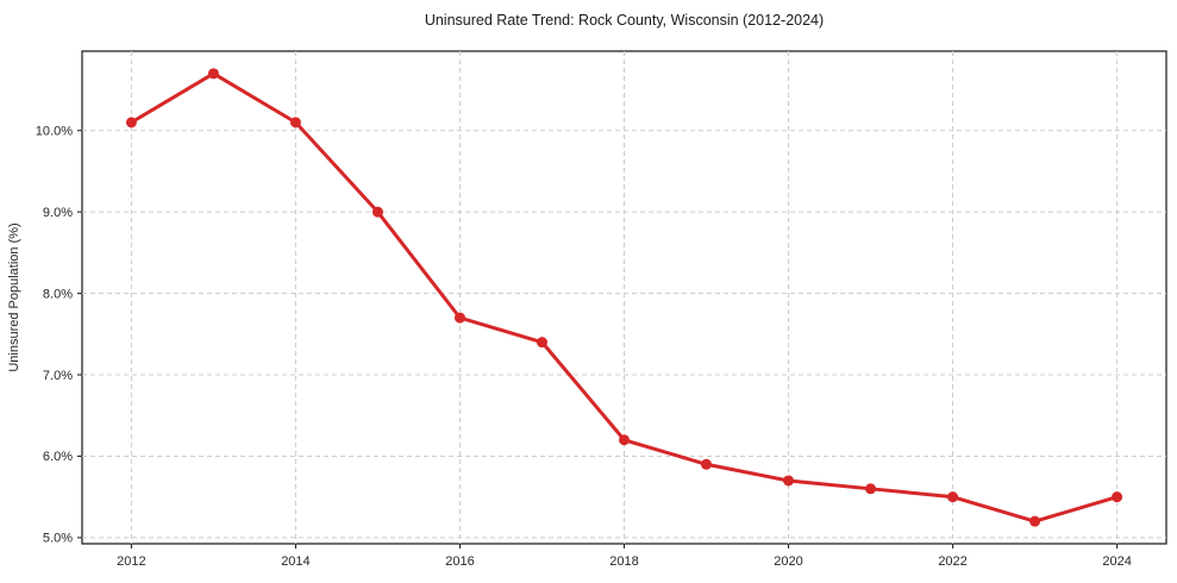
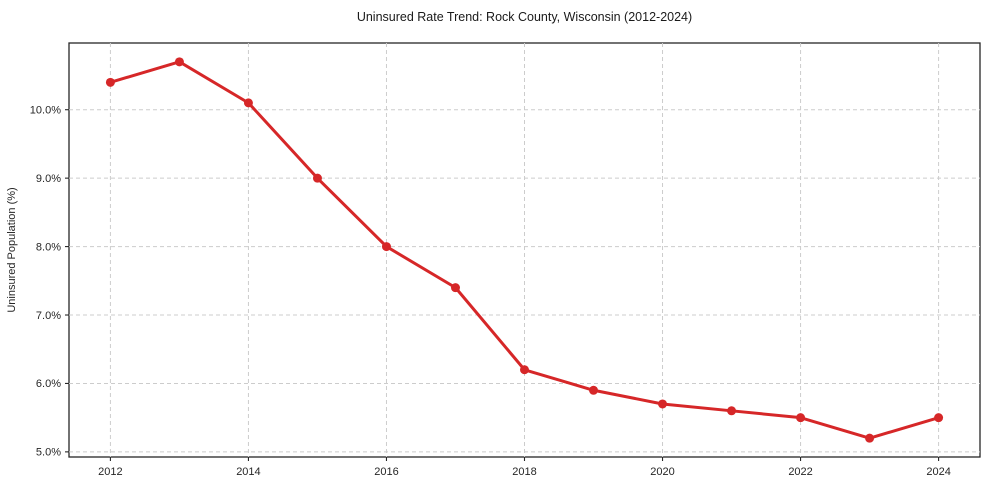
2012: 10.1% -> 10.4%
2016: 7.7% -> 8.0%
